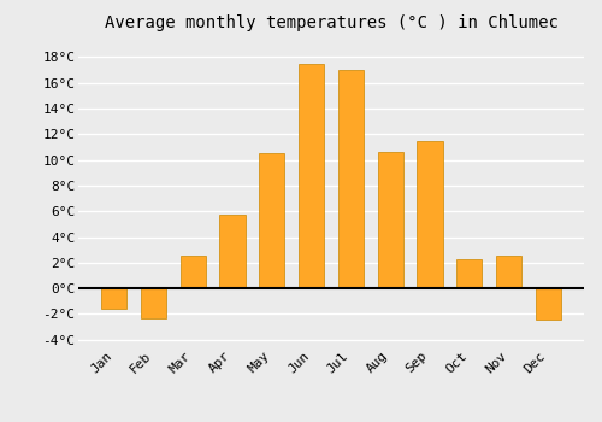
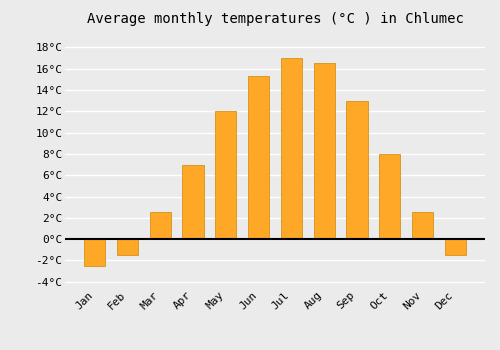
Jan: -1.6°C -> -2.5°C
Feb: -2.3°C -> -1.5°C
Apr: 5.7°C -> 7.0°C
May: 10.5°C -> 12.0°C
Jun: 17.5°C -> 15.3°C
Aug: 10.6°C -> 16.5°C
Sep: 11.5°C -> 13.0°C
Oct: 2.3°C -> 8.0°C
Dec: -2.4°C -> -1.5°C
